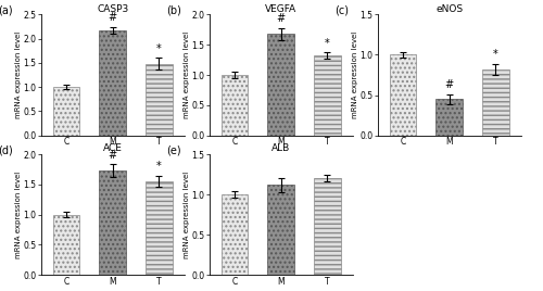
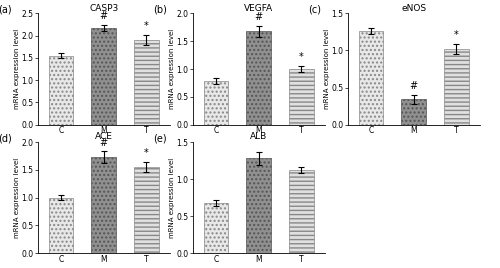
CASP3/C: 1.00 -> 1.55
CASP3/T: 1.48 -> 1.90
VEGFA/C: 1.00 -> 0.78
VEGFA/T: 1.32 -> 1.00
eNOS/C: 1.00 -> 1.26
eNOS/M: 0.45 -> 0.34
eNOS/T: 0.82 -> 1.02
ALB/C: 1.00 -> 0.68
ALB/M: 1.12 -> 1.28
ALB/T: 1.20 -> 1.12
